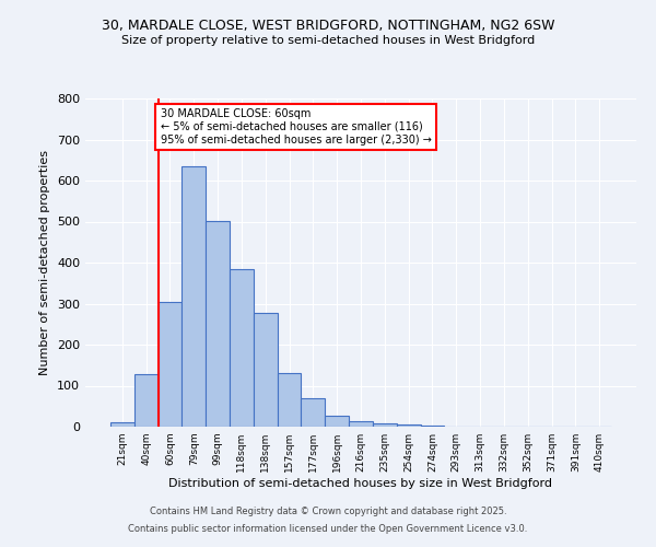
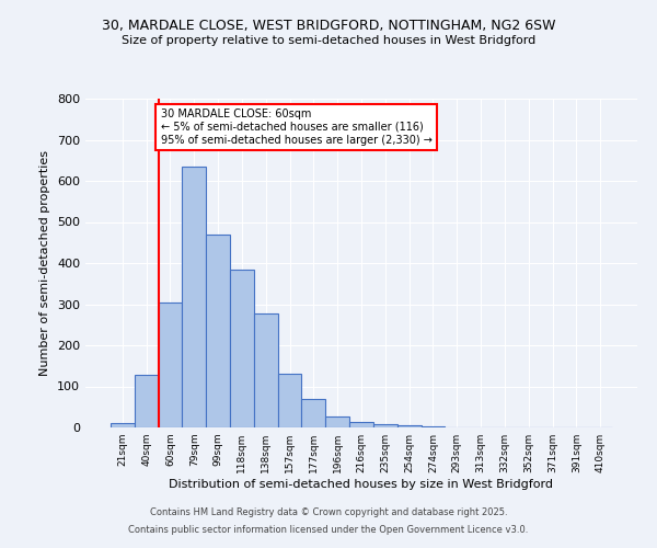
99sqm: 502 -> 470
